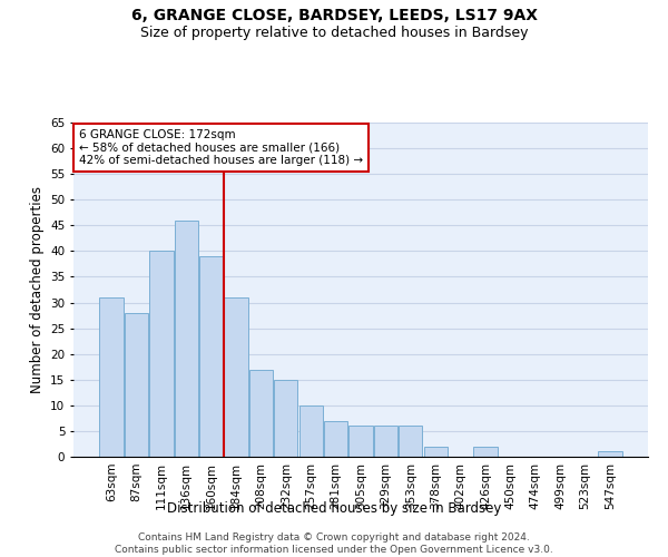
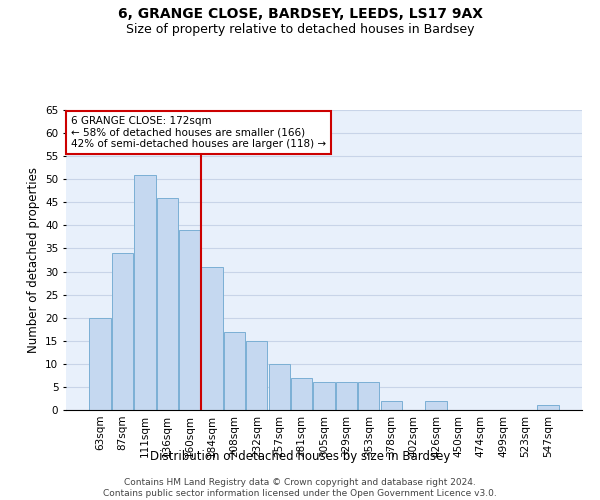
63sqm: 31 -> 20
87sqm: 28 -> 34
111sqm: 40 -> 51
